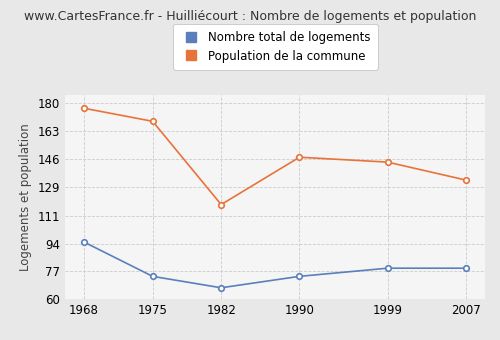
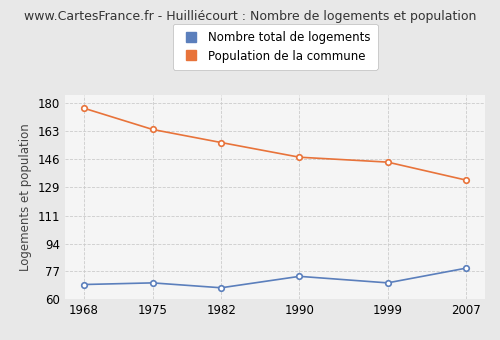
Nombre total de logements/1968: 95 -> 69
Nombre total de logements/1975: 74 -> 70
Population de la commune/1975: 169 -> 164
Population de la commune/1982: 118 -> 156
Nombre total de logements/1999: 79 -> 70
